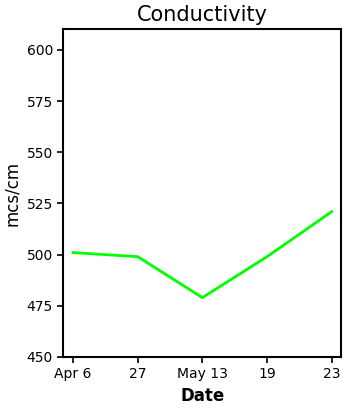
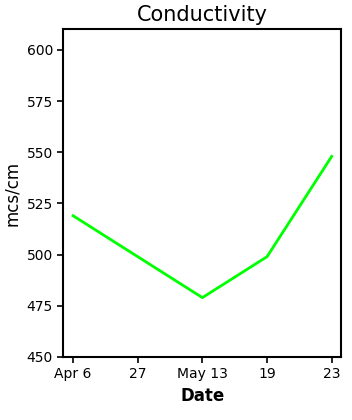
Apr 6: 501 -> 519
23: 521 -> 548
